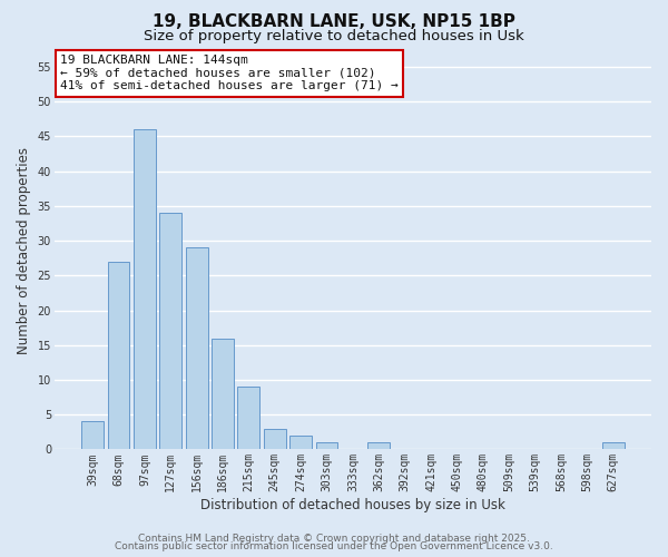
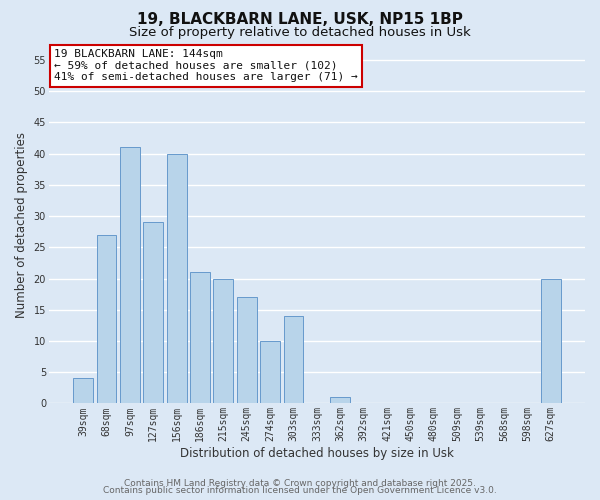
97sqm: 46 -> 41
127sqm: 34 -> 29
156sqm: 29 -> 40
186sqm: 16 -> 21
215sqm: 9 -> 20
245sqm: 3 -> 17
274sqm: 2 -> 10
303sqm: 1 -> 14
627sqm: 1 -> 20
